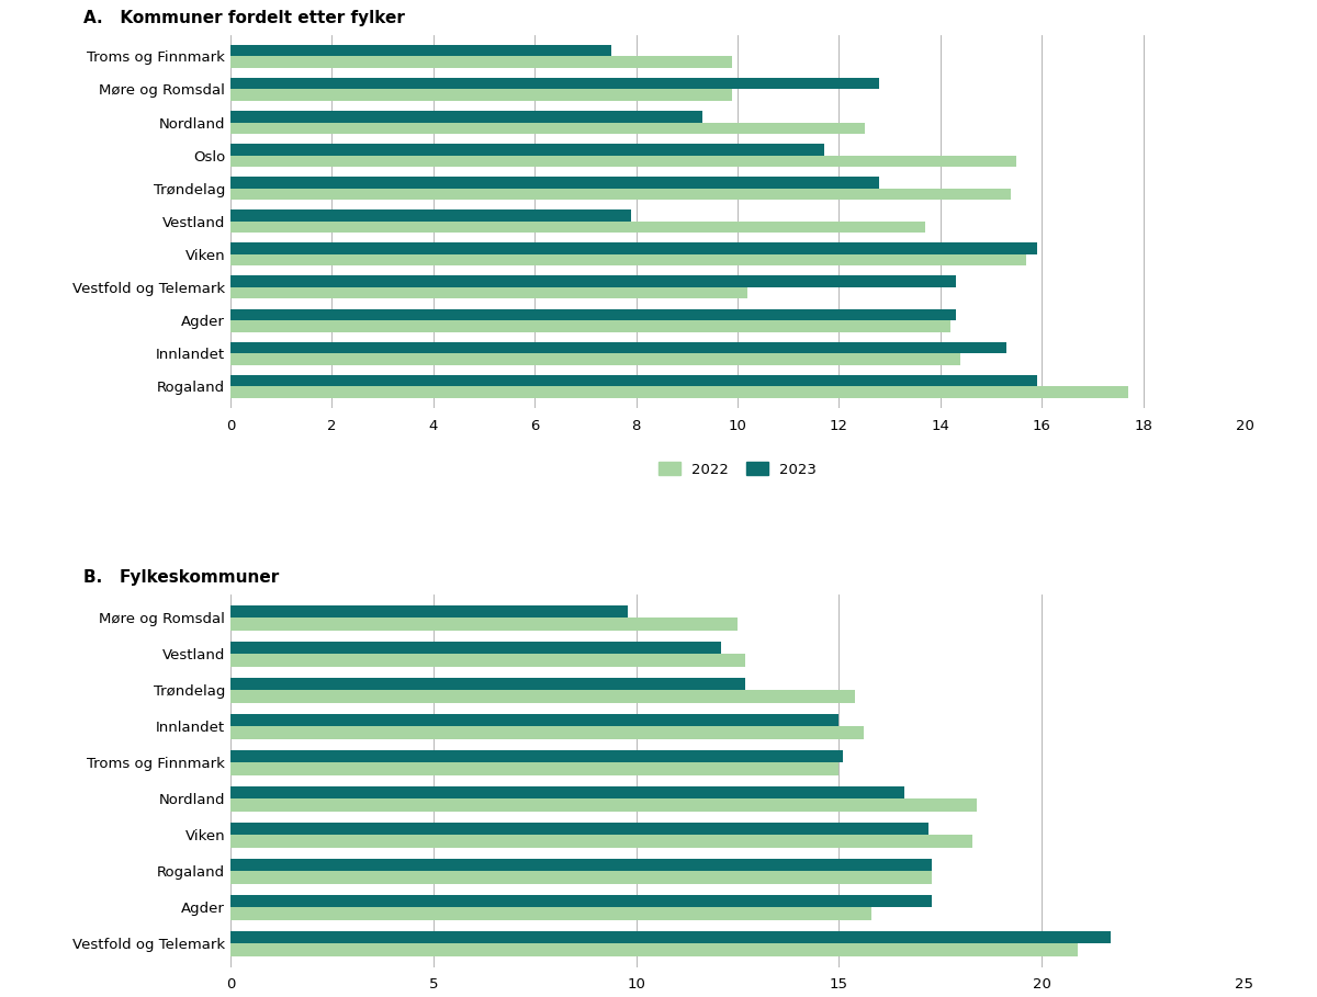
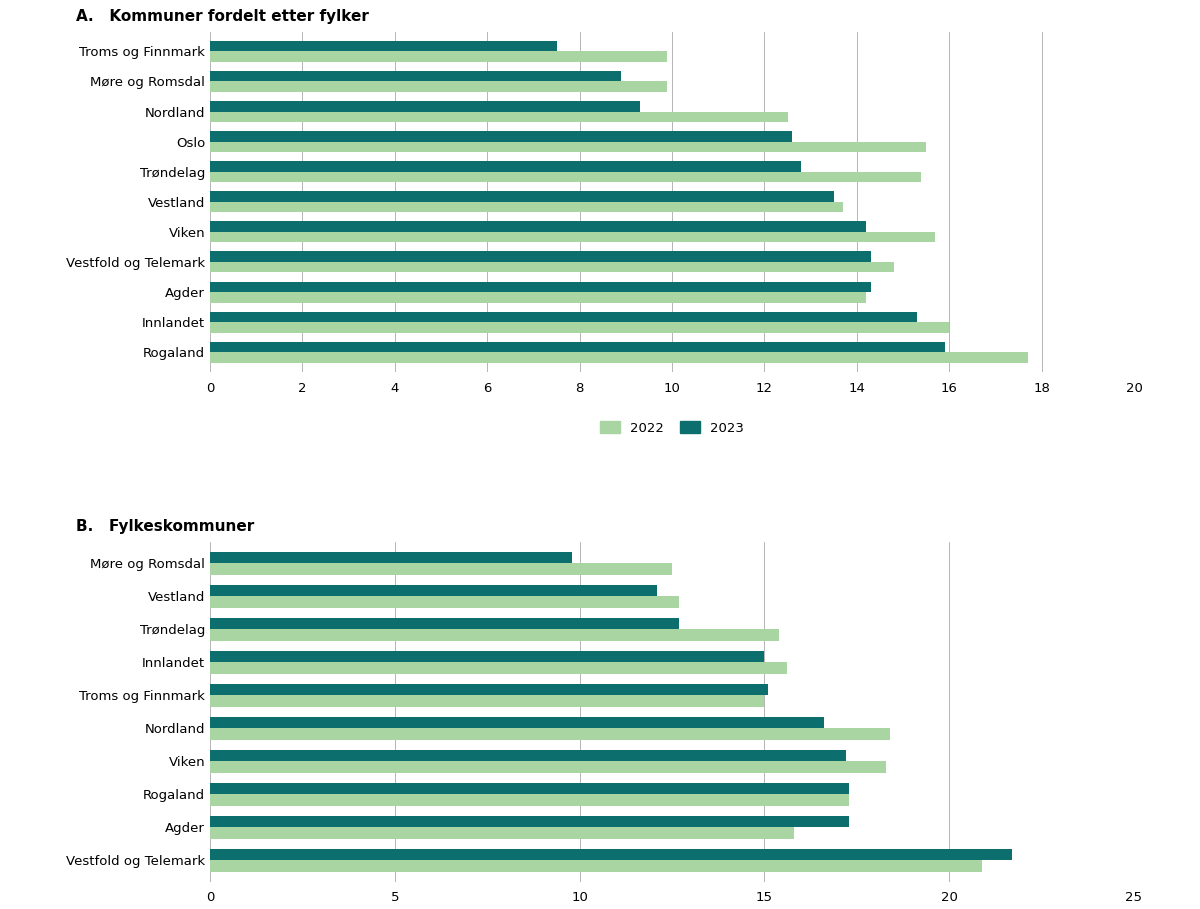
A. Kommuner fordelt etter fylker/2023/Møre og Romsdal: 12.8 -> 8.9
A. Kommuner fordelt etter fylker/2023/Oslo: 11.7 -> 12.6
A. Kommuner fordelt etter fylker/2023/Vestland: 7.9 -> 13.5
A. Kommuner fordelt etter fylker/2023/Viken: 15.9 -> 14.2
A. Kommuner fordelt etter fylker/2022/Vestfold og Telemark: 10.2 -> 14.8
A. Kommuner fordelt etter fylker/2022/Innlandet: 14.4 -> 16.0
